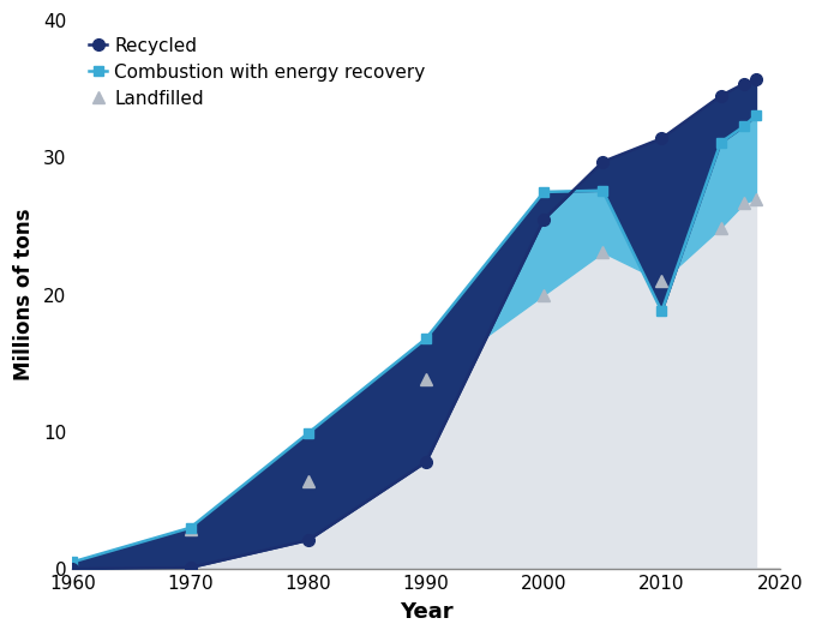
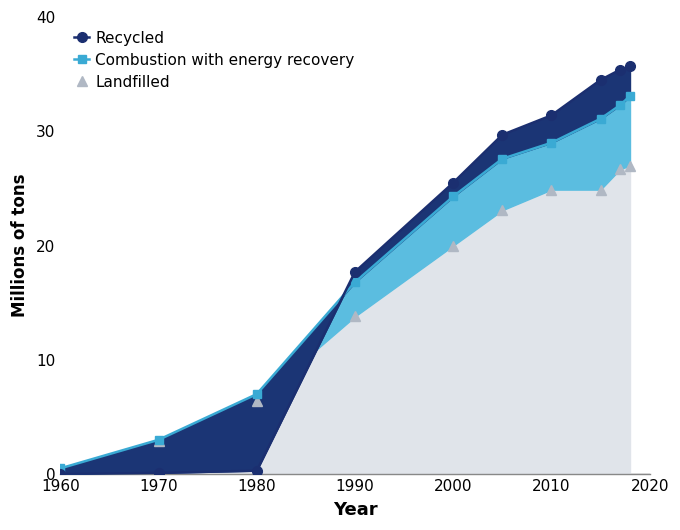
Recycled/1980: 2.1 -> 0.3
Combustion with energy recovery/1980: 9.9 -> 7.0
Recycled/1990: 7.8 -> 17.7
Combustion with energy recovery/2000: 27.5 -> 24.3
Combustion with energy recovery/2010: 18.8 -> 29.0
Landfilled/2010: 21.0 -> 24.9
